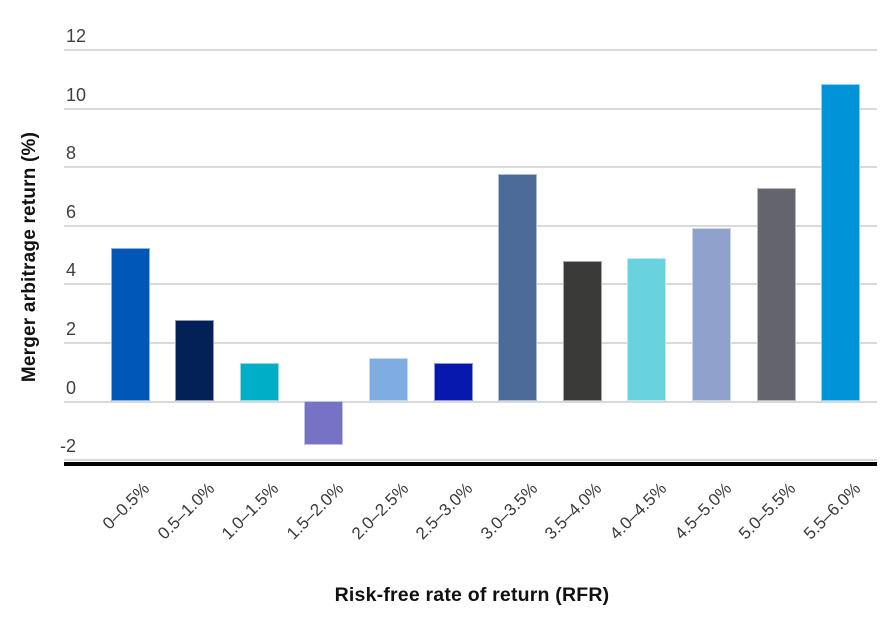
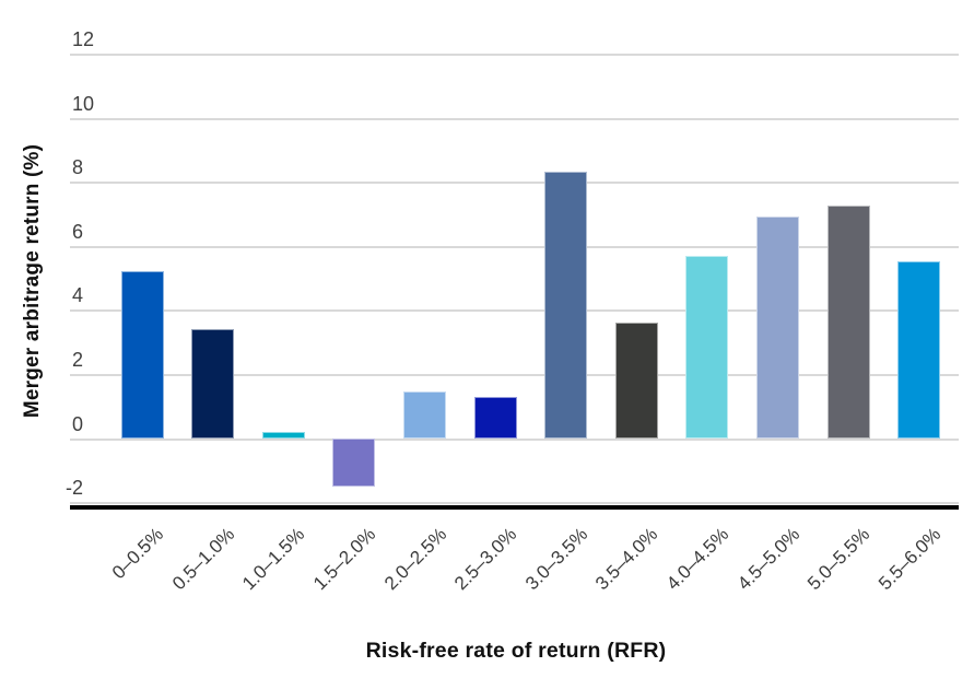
0.5–1.0%: 2.8 -> 3.4
1.0–1.5%: 1.3 -> 0.2
3.0–3.5%: 7.8 -> 8.3
3.5–4.0%: 4.8 -> 3.6
4.0–4.5%: 4.8 -> 5.7
4.5–5.0%: 5.9 -> 6.9
5.5–6.0%: 10.8 -> 5.5
